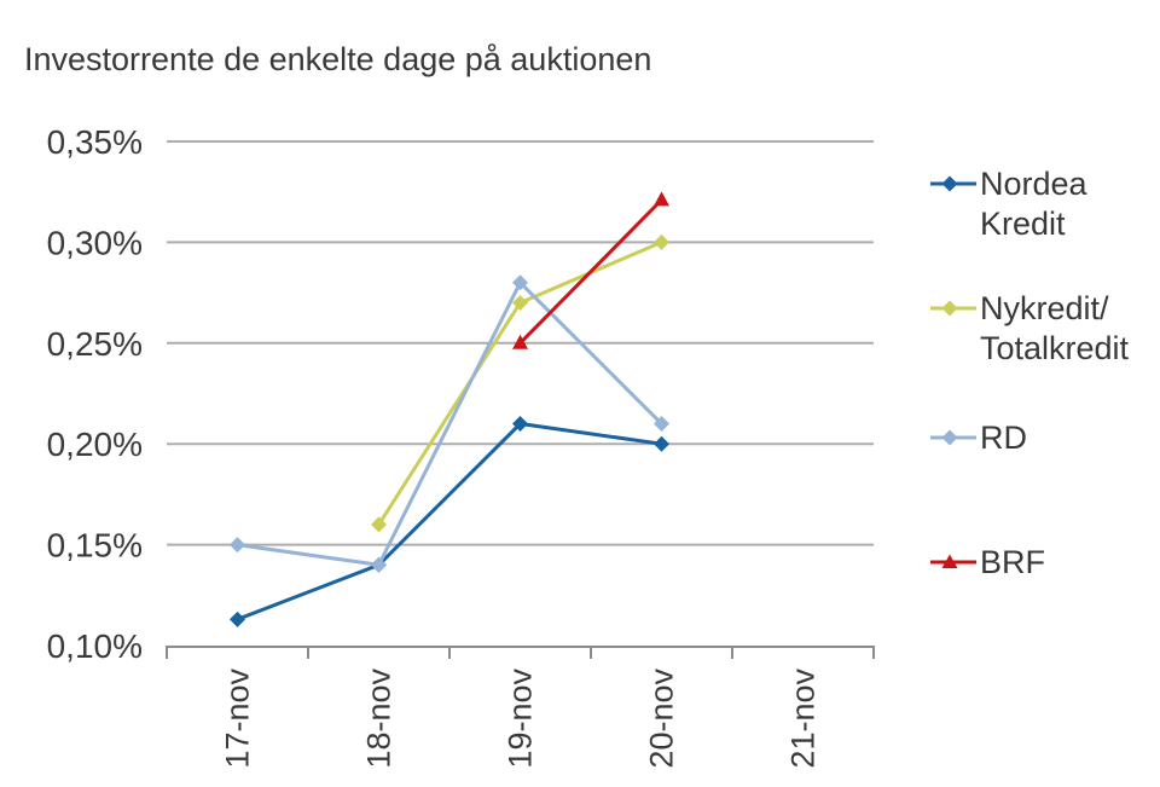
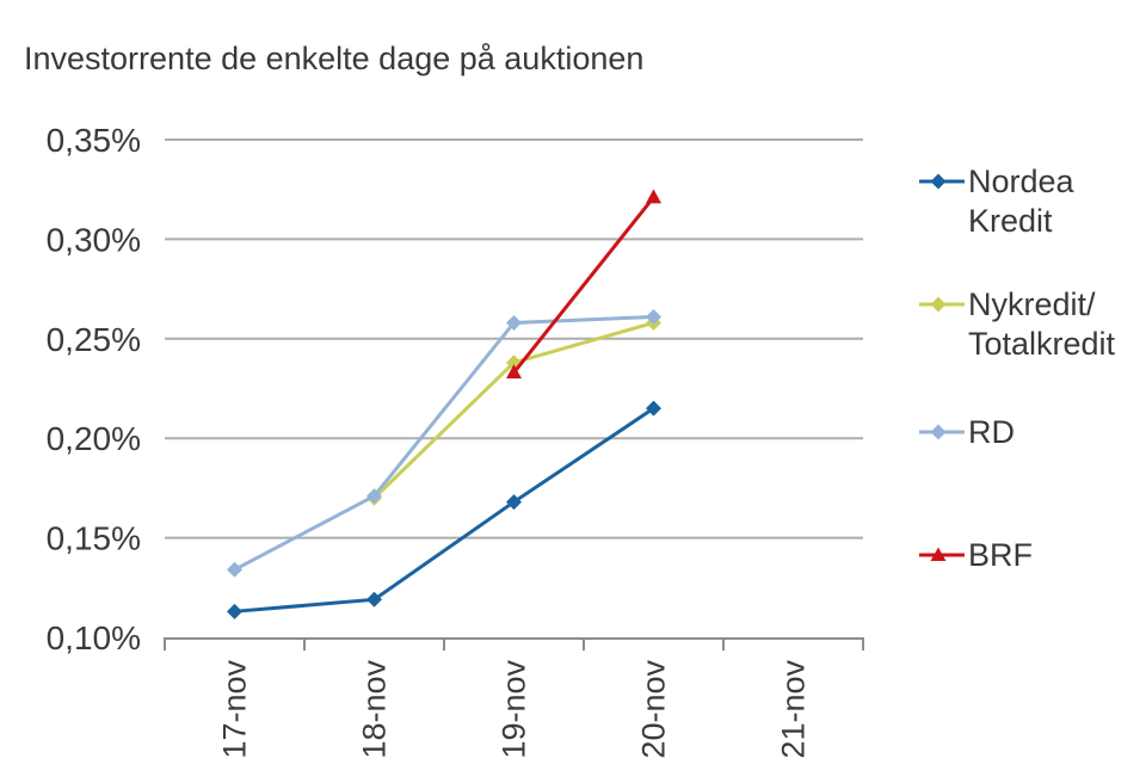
RD/17-nov: 0,15% -> 0,13%
Nordea Kredit/18-nov: 0,14% -> 0,12%
Nykredit/Totalkredit/18-nov: 0,16% -> 0,17%
RD/18-nov: 0,14% -> 0,17%
Nordea Kredit/19-nov: 0,21% -> 0,17%
Nykredit/Totalkredit/19-nov: 0,27% -> 0,24%
RD/19-nov: 0,28% -> 0,26%
BRF/19-nov: 0,25% -> 0,23%
Nordea Kredit/20-nov: 0,20% -> 0,21%
Nykredit/Totalkredit/20-nov: 0,30% -> 0,26%
RD/20-nov: 0,21% -> 0,26%
